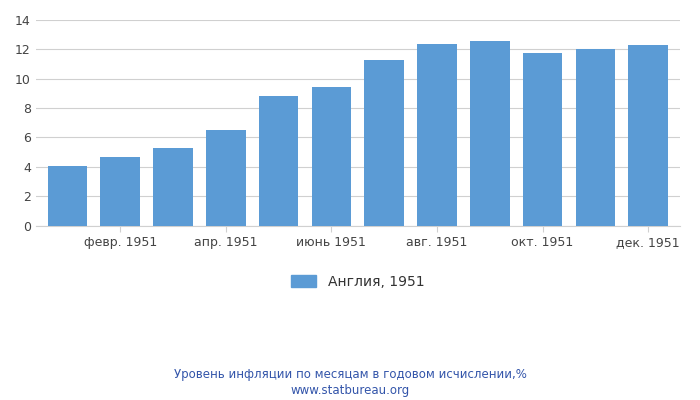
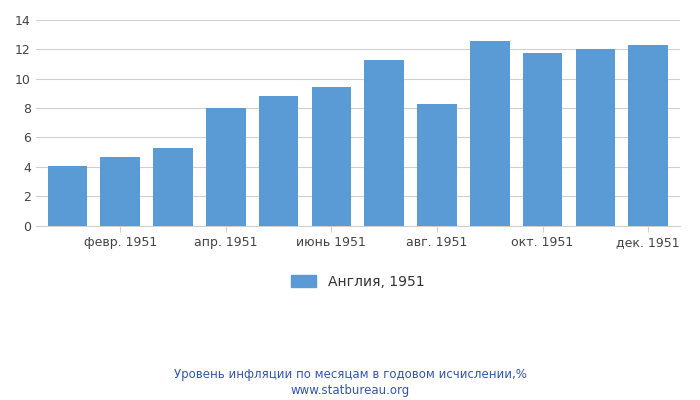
апр. 1951: 6.5 -> 8.0
авг. 1951: 12.3 -> 8.3
